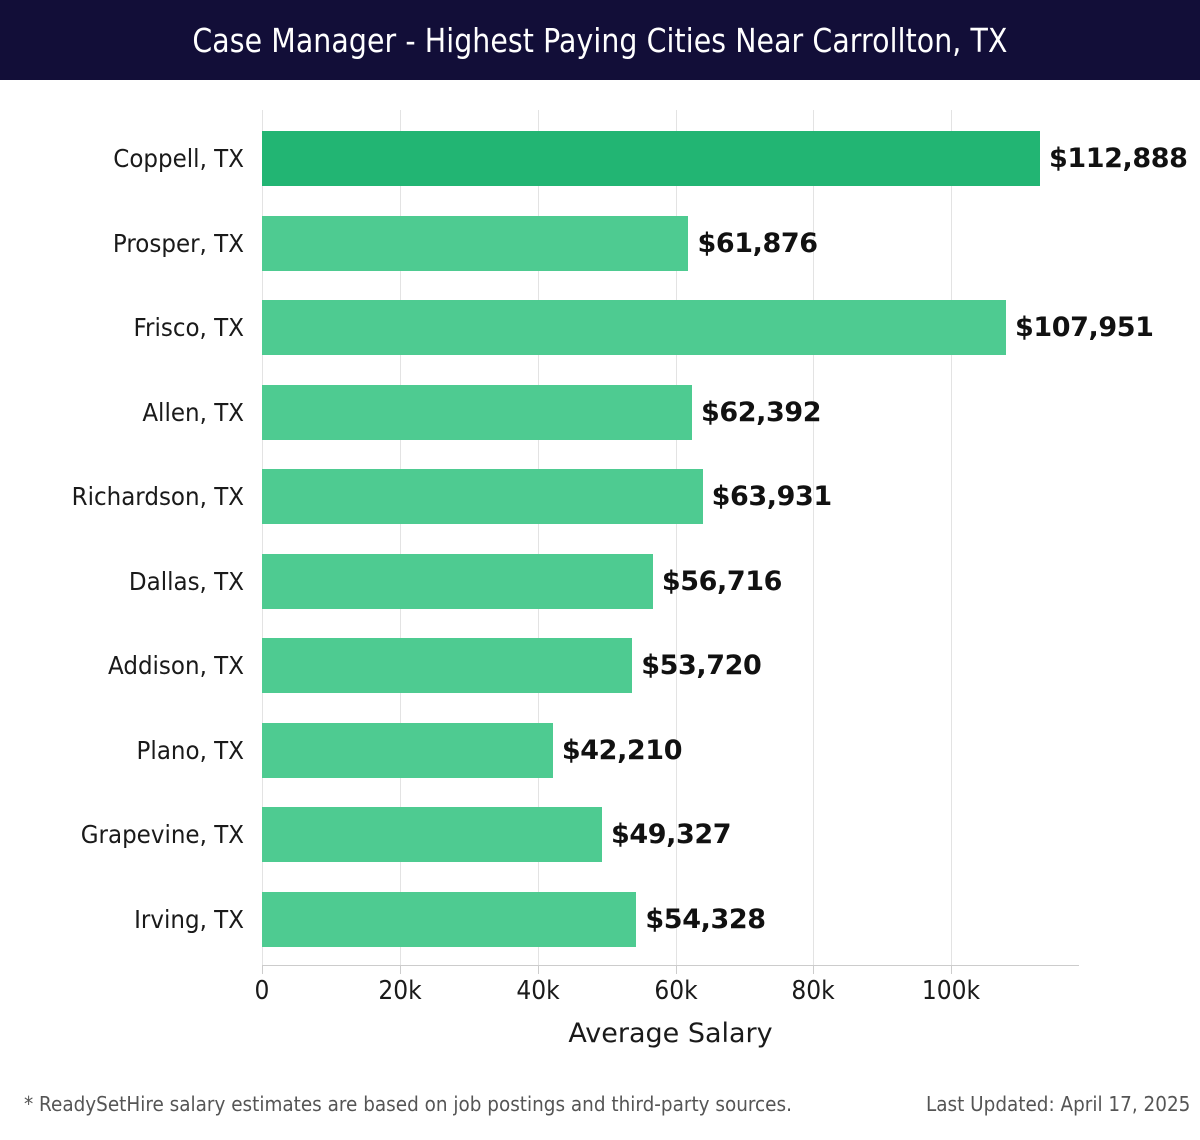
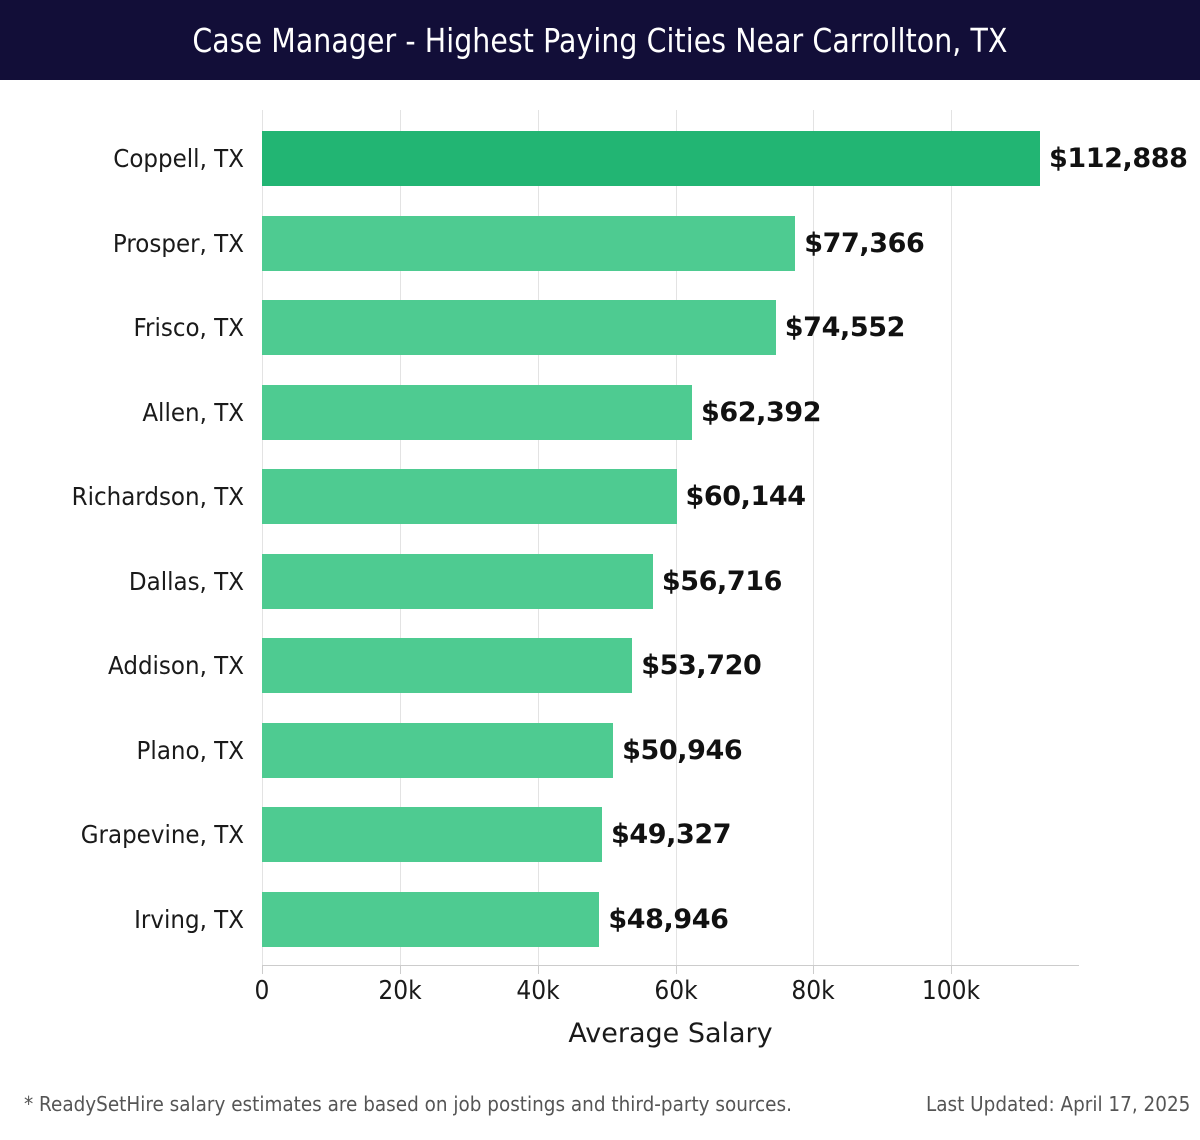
Prosper, TX: $61,876 -> $77,366
Frisco, TX: $107,951 -> $74,552
Richardson, TX: $63,931 -> $60,144
Plano, TX: $42,210 -> $50,946
Irving, TX: $54,328 -> $48,946
